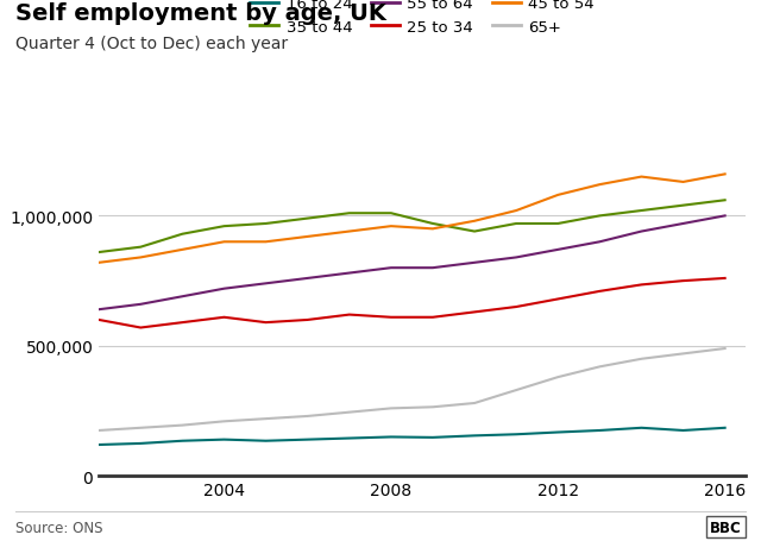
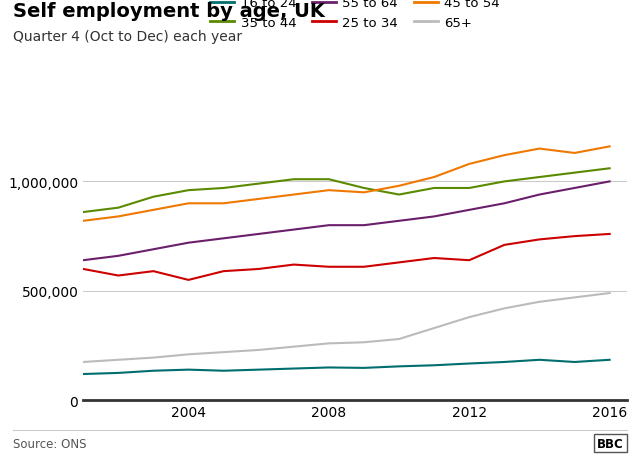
25 to 34/2004: 610,000 -> 550,000
25 to 34/2012: 680,000 -> 640,000
